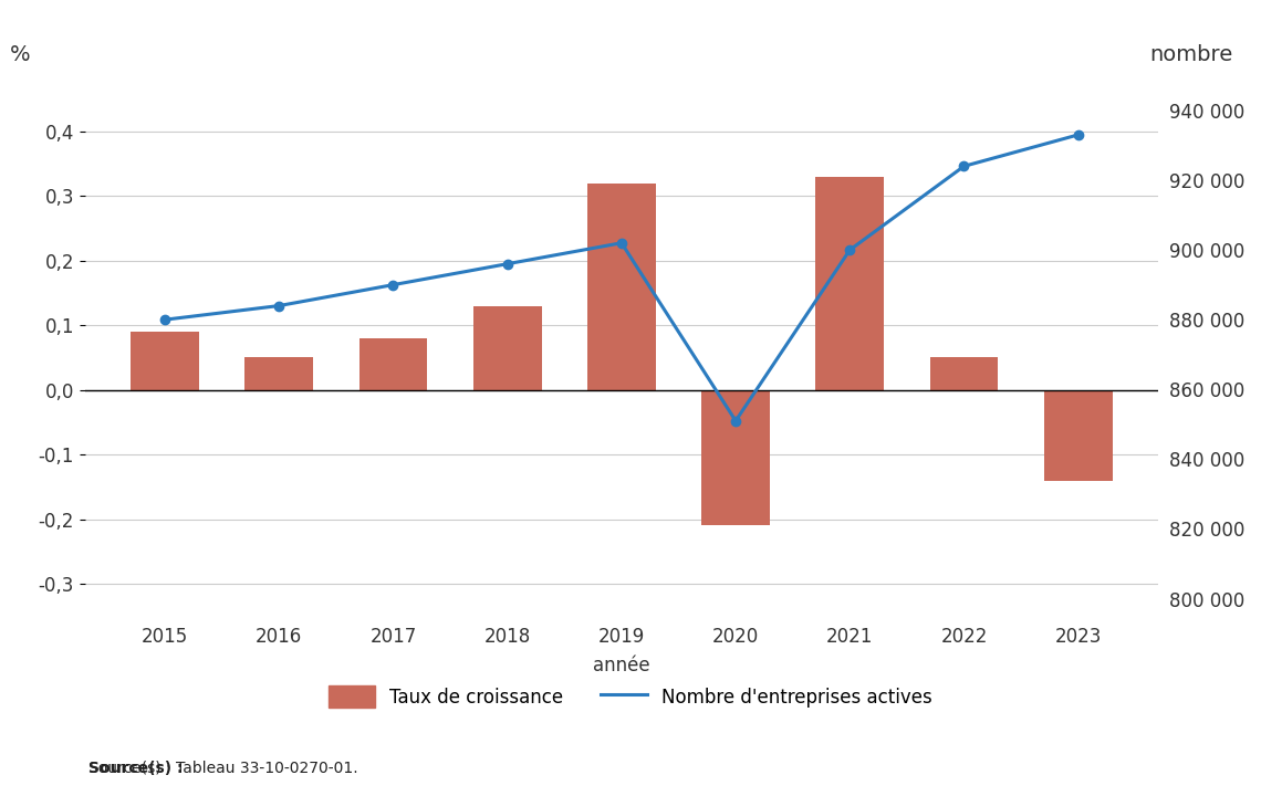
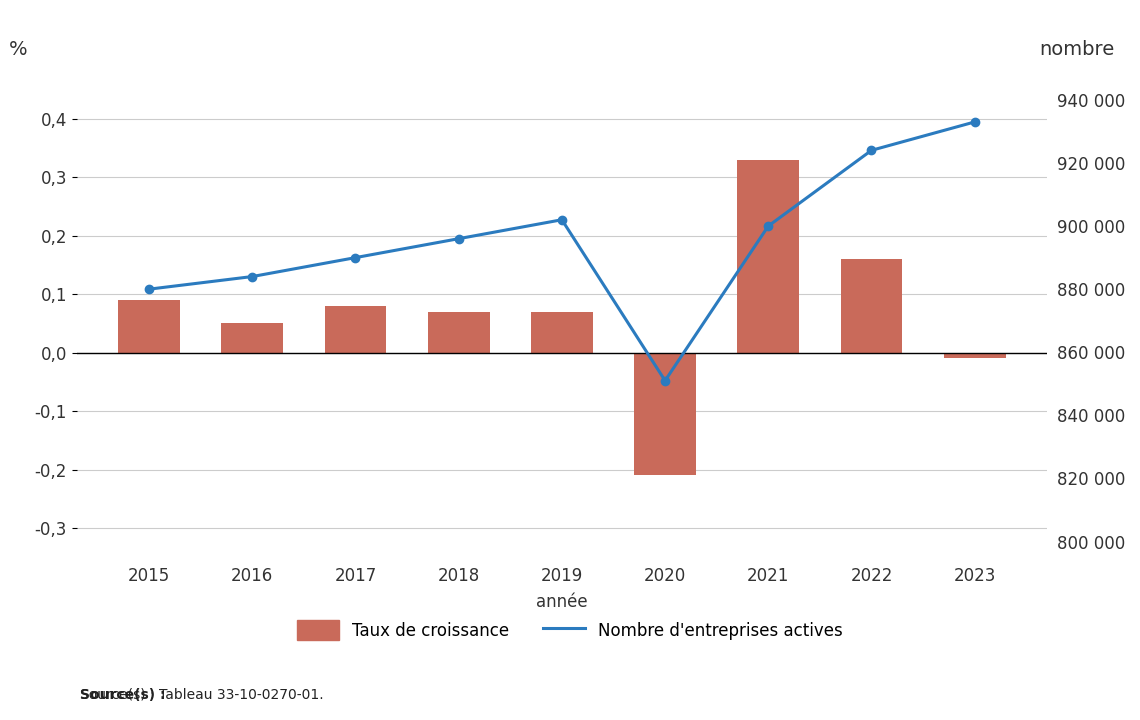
Taux de croissance/2018: 0,13 -> 0,07
Taux de croissance/2019: 0,32 -> 0,07
Taux de croissance/2022: 0,05 -> 0,16
Taux de croissance/2023: -0,14 -> -0,01
